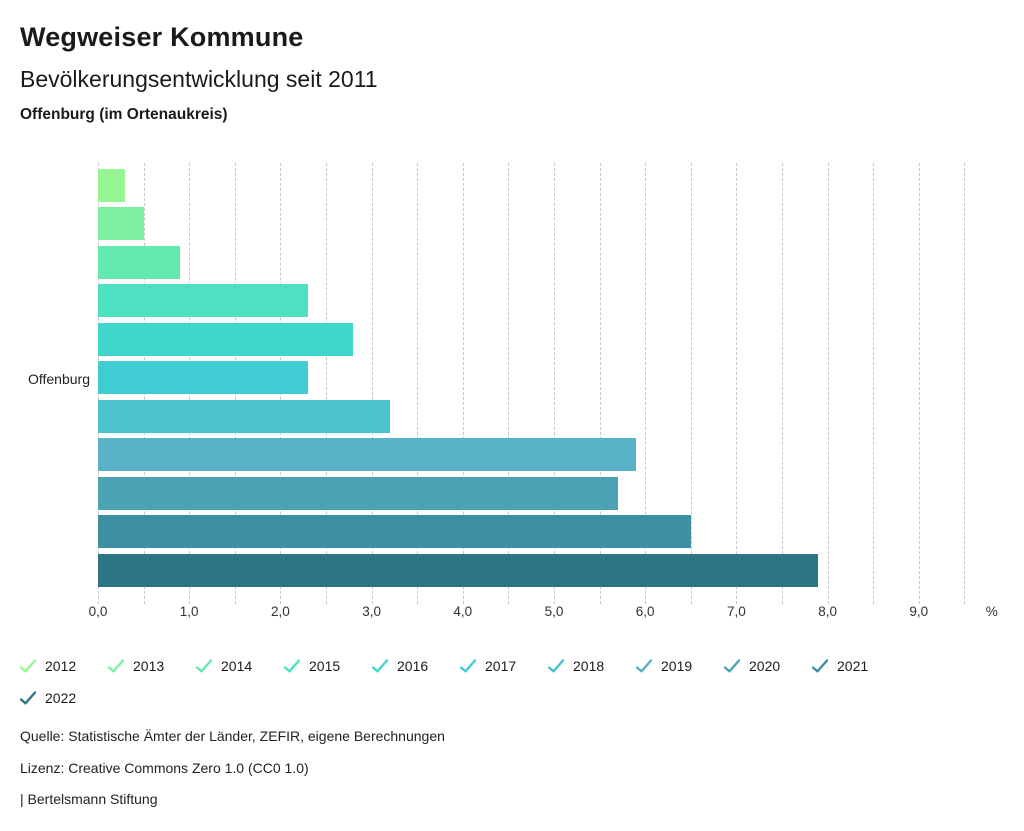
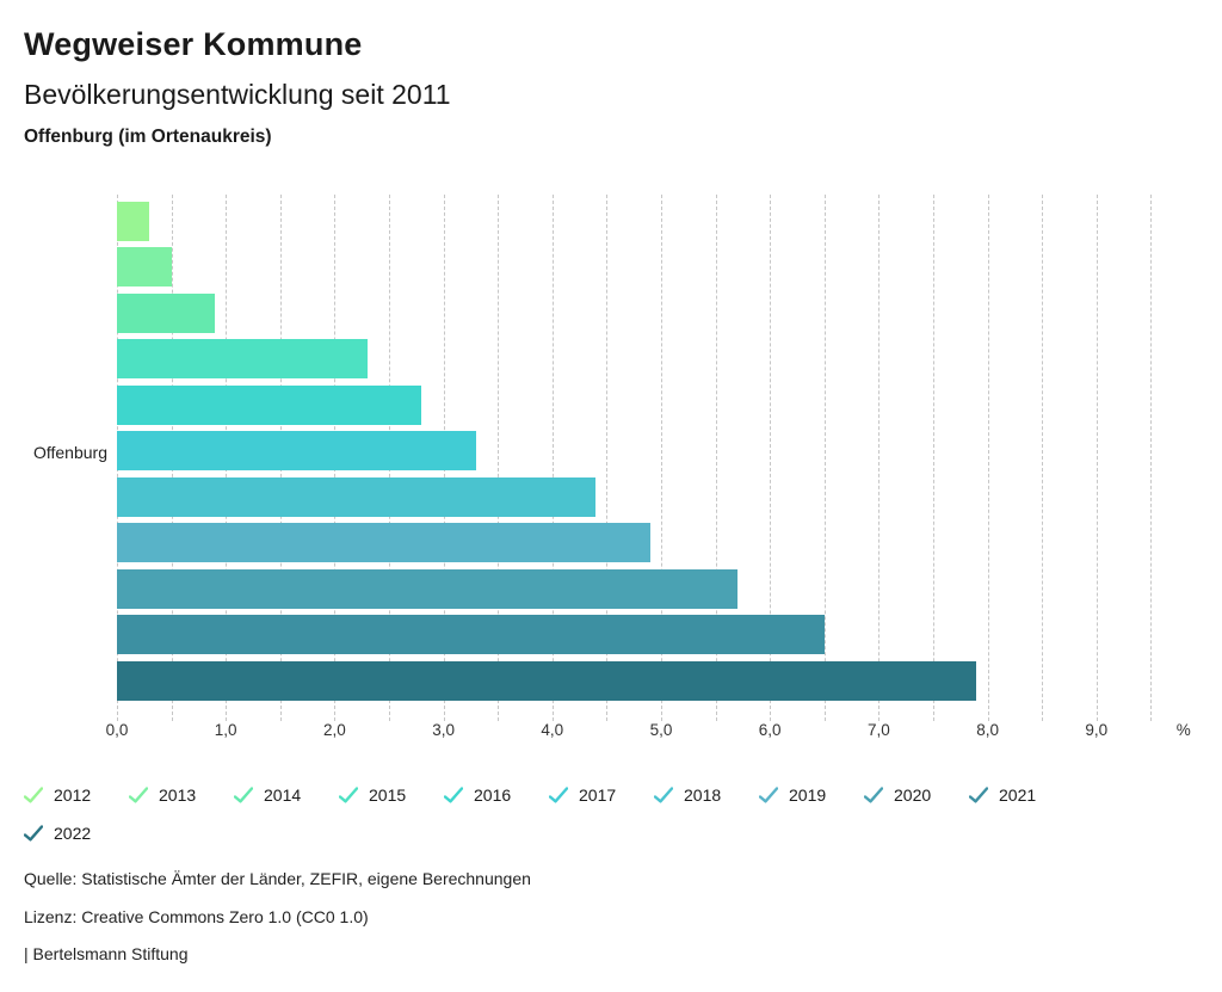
2017: 2,3 -> 3,3
2018: 3,2 -> 4,4
2019: 5,9 -> 4,9
